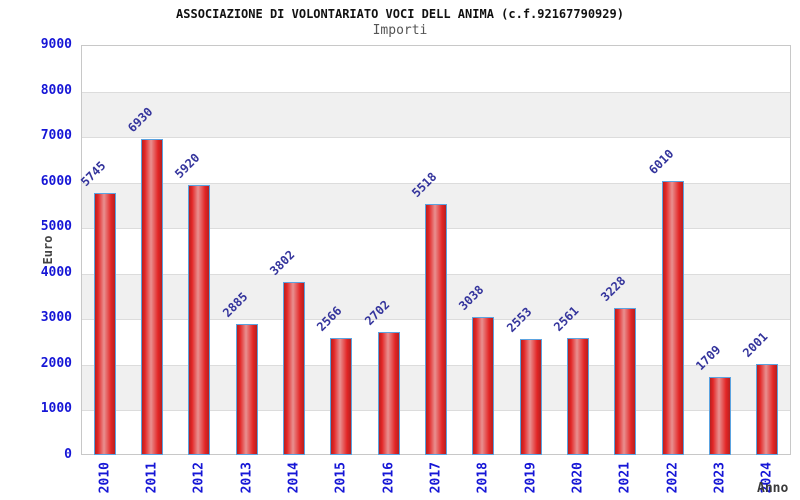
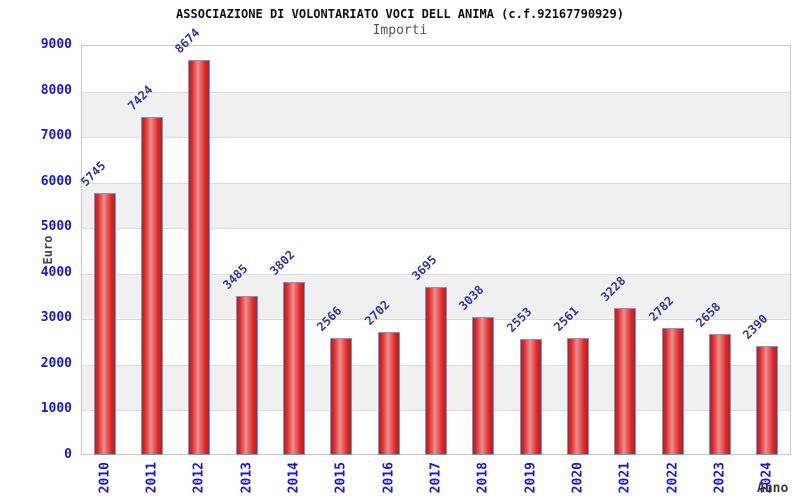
2011: 6930 -> 7424
2012: 5920 -> 8674
2013: 2885 -> 3485
2017: 5518 -> 3695
2022: 6010 -> 2782
2023: 1709 -> 2658
2024: 2001 -> 2390
